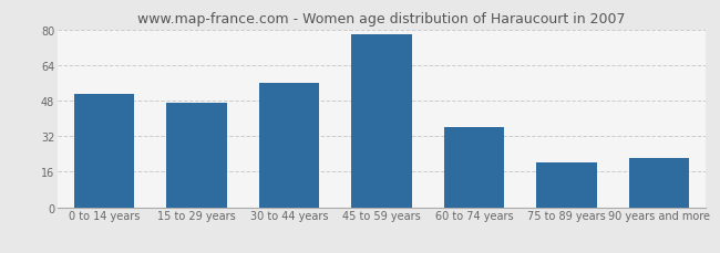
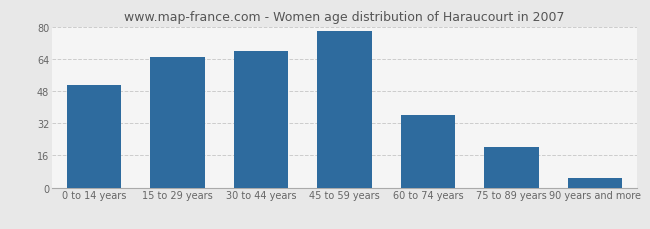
15 to 29 years: 47 -> 65
30 to 44 years: 56 -> 68
90 years and more: 22 -> 5
